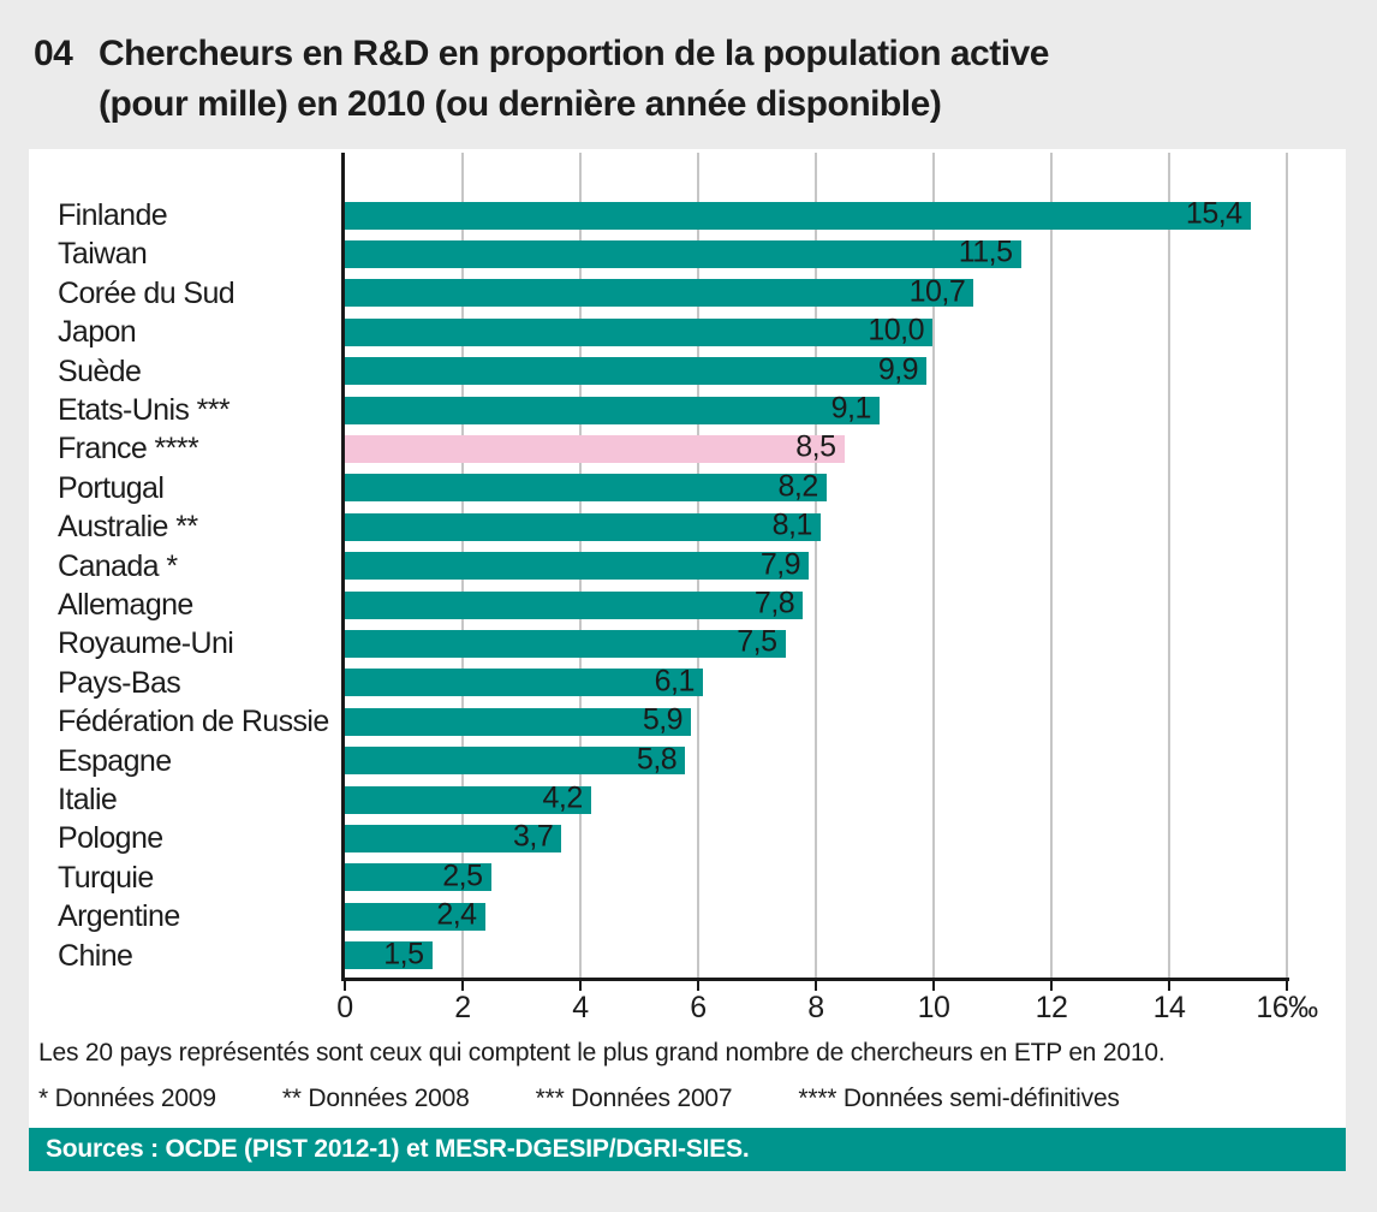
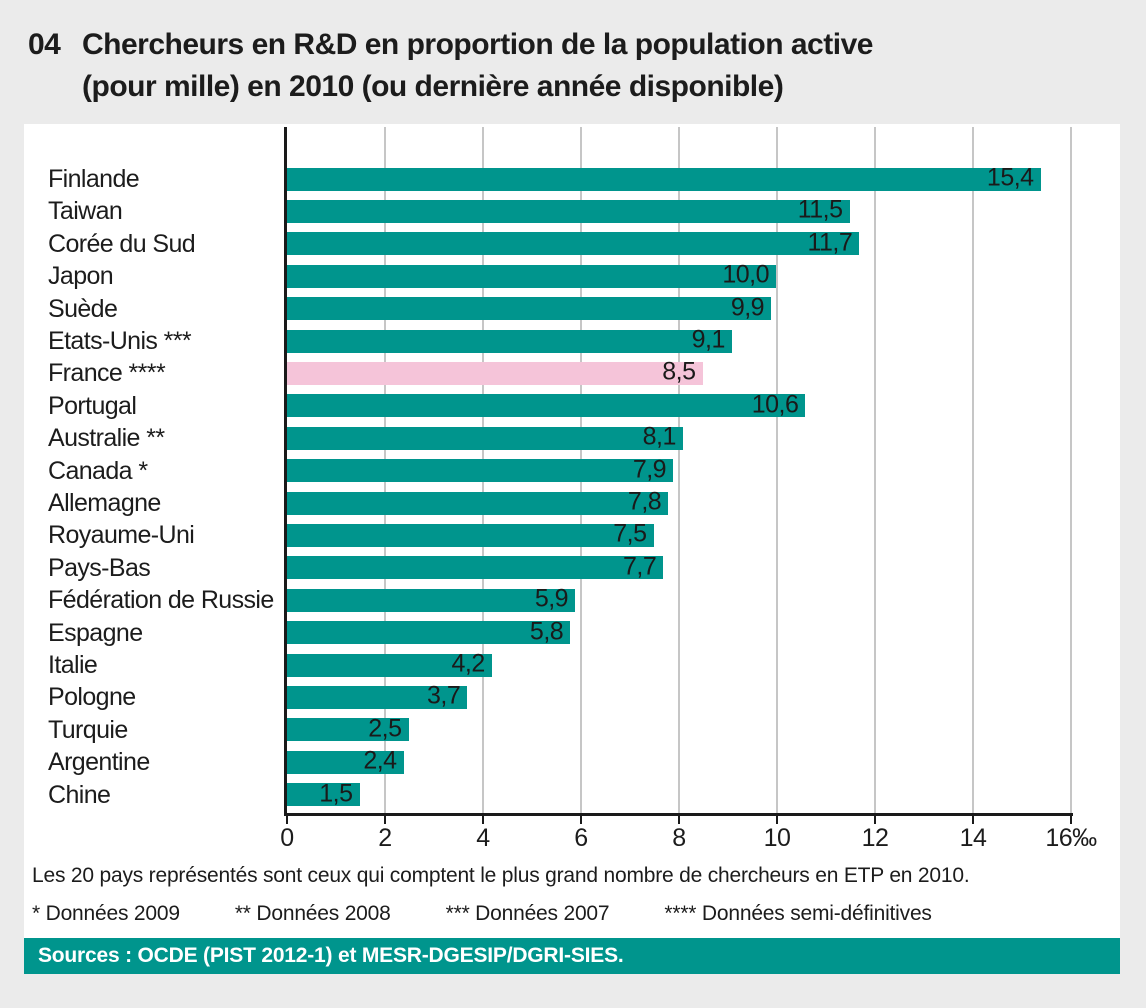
Corée du Sud: 10,7 -> 11,7
Portugal: 8,2 -> 10,6
Pays-Bas: 6,1 -> 7,7
